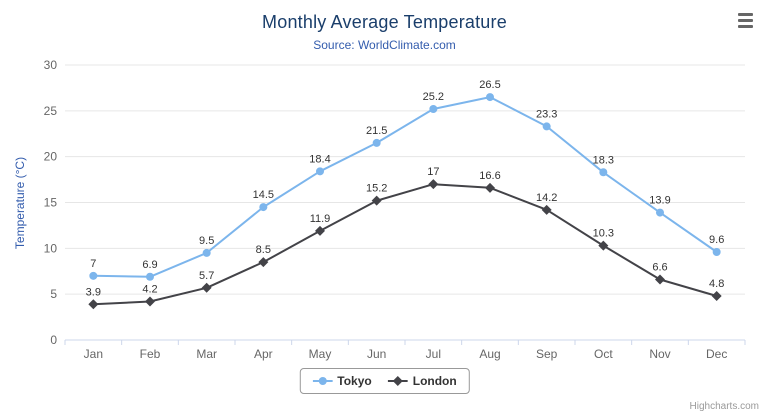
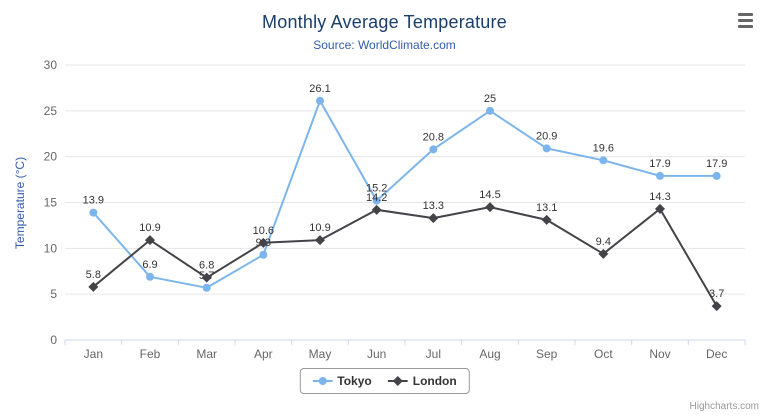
Tokyo/Jan: 7 -> 13.9
London/Jan: 3.9 -> 5.8
London/Feb: 4.2 -> 10.9
Tokyo/Mar: 9.5 -> 5.7
London/Mar: 5.7 -> 6.8
Tokyo/Apr: 14.5 -> 9.3
London/Apr: 8.5 -> 10.6
Tokyo/May: 18.4 -> 26.1
London/May: 11.9 -> 10.9
Tokyo/Jun: 21.5 -> 15.2
London/Jun: 15.2 -> 14.2
Tokyo/Jul: 25.2 -> 20.8
London/Jul: 17 -> 13.3
Tokyo/Aug: 26.5 -> 25
London/Aug: 16.6 -> 14.5
Tokyo/Sep: 23.3 -> 20.9
London/Sep: 14.2 -> 13.1
Tokyo/Oct: 18.3 -> 19.6
London/Oct: 10.3 -> 9.4
Tokyo/Nov: 13.9 -> 17.9
London/Nov: 6.6 -> 14.3
Tokyo/Dec: 9.6 -> 17.9
London/Dec: 4.8 -> 3.7
